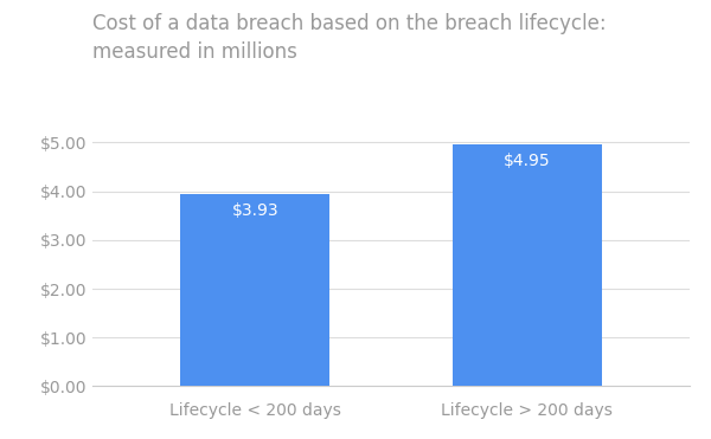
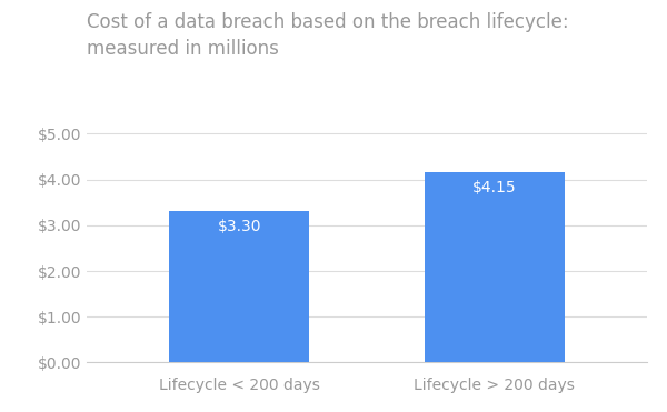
Lifecycle < 200 days: $3.93 -> $3.30
Lifecycle > 200 days: $4.95 -> $4.15
